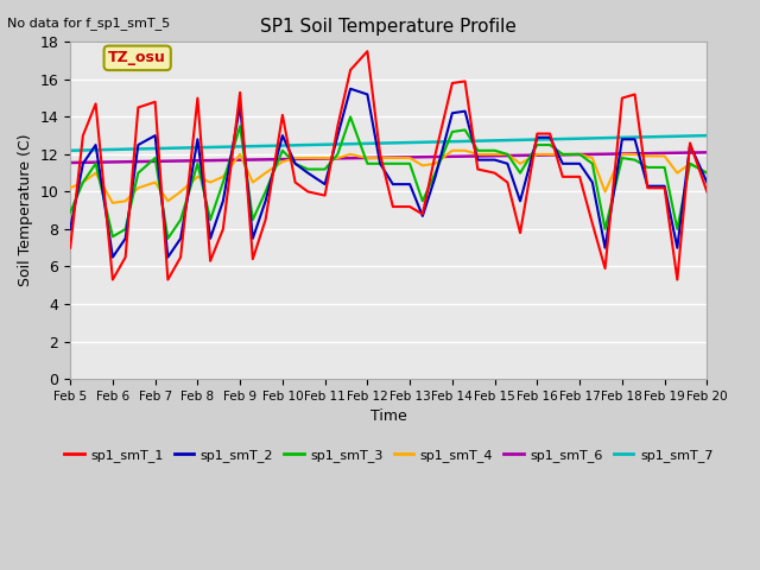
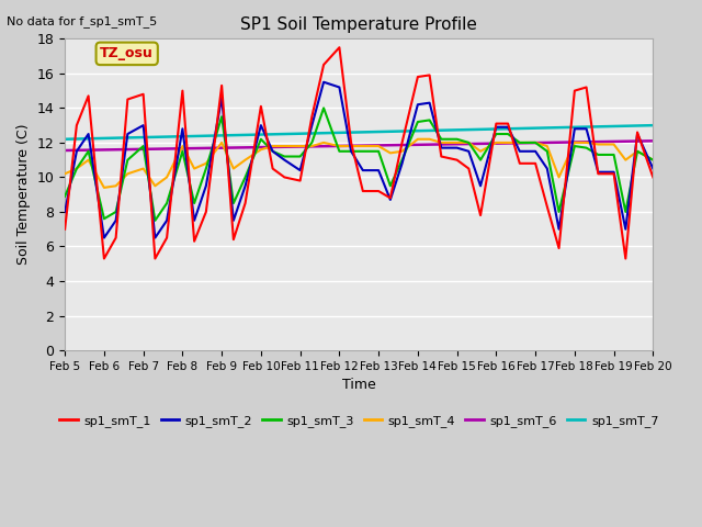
sp1_smT_4/Feb 8: 10.8 -> 11.8
